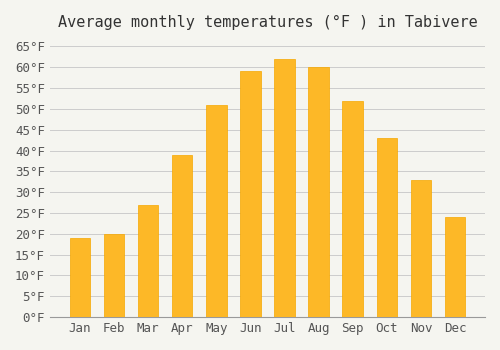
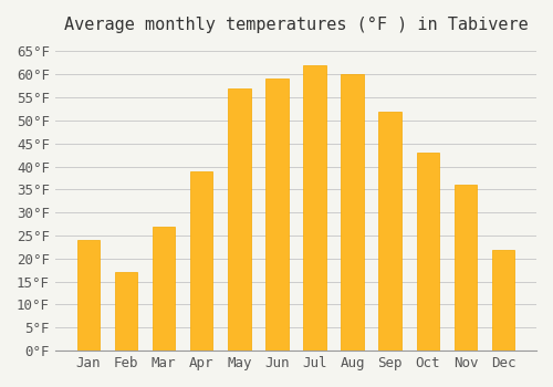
Jan: 19°F -> 24°F
Feb: 20°F -> 17°F
May: 51°F -> 57°F
Nov: 33°F -> 36°F
Dec: 24°F -> 22°F
